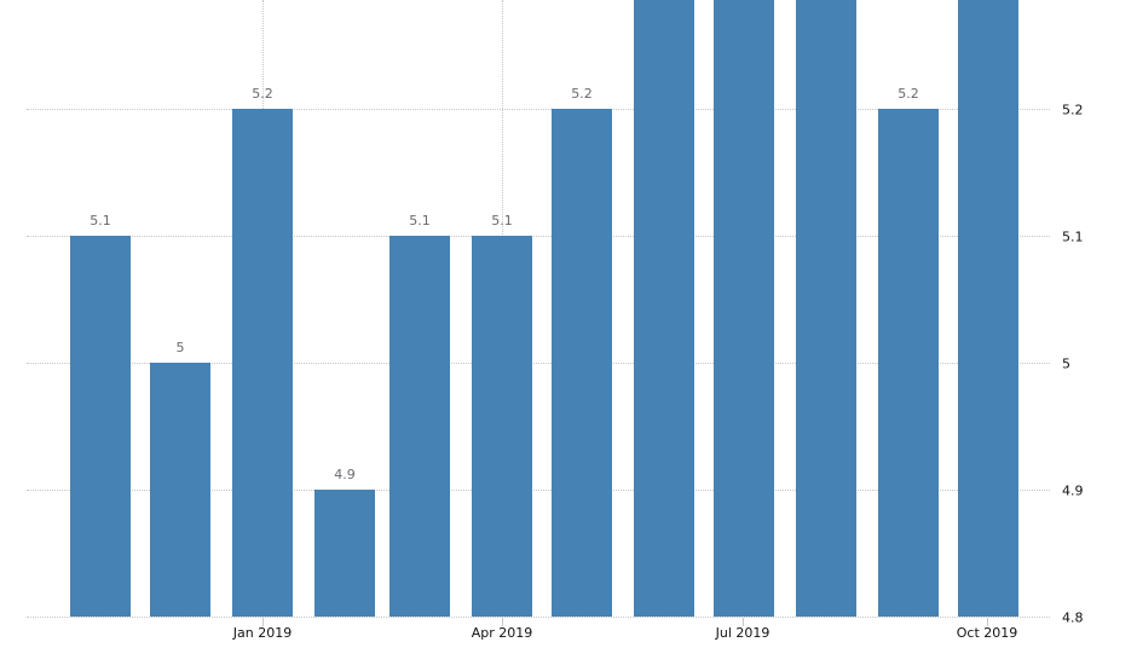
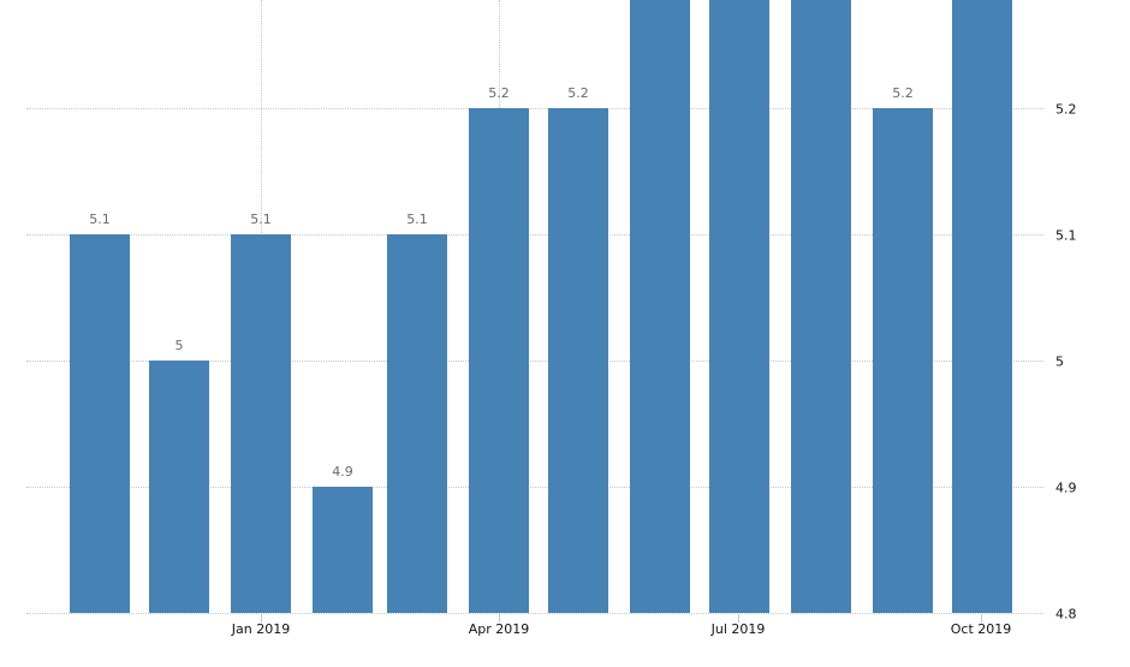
Jan 2019: 5.2 -> 5.1
Apr 2019: 5.1 -> 5.2
